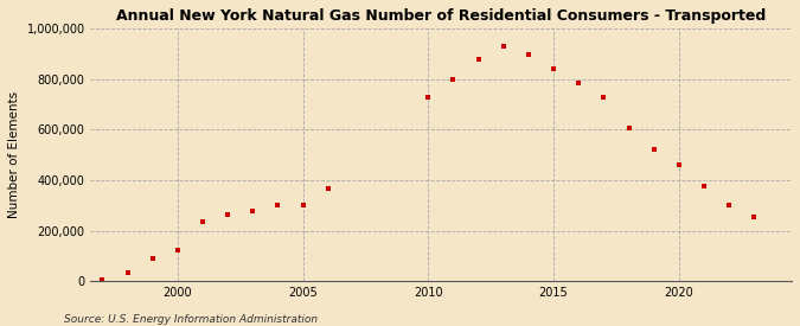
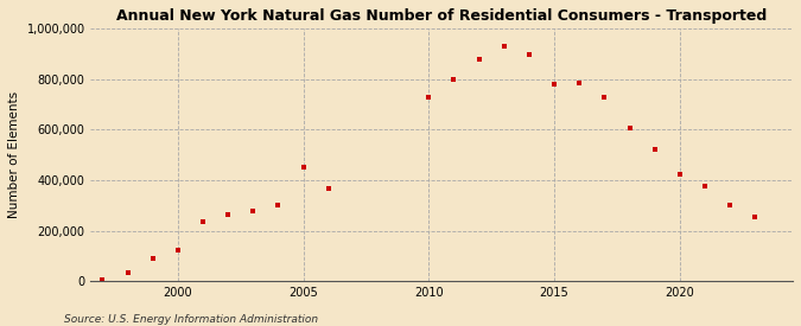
2005: 300,000 -> 450,000
2015: 840,000 -> 780,000
2020: 460,000 -> 425,000
